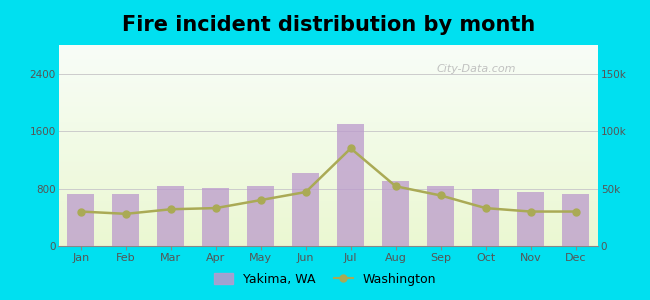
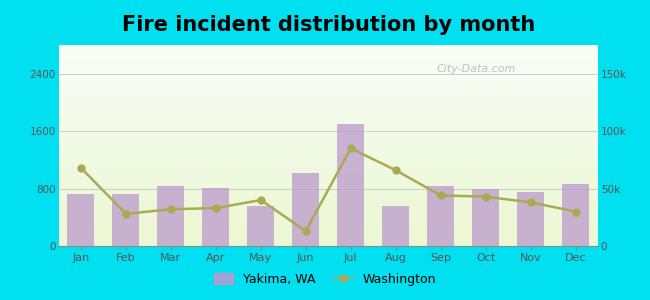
Washington/Jan: 30k -> 68k
Yakima, WA/May: 830 -> 560
Washington/Jun: 47k -> 13k
Yakima, WA/Aug: 900 -> 560
Washington/Aug: 52k -> 66k
Washington/Oct: 33k -> 43k
Washington/Nov: 30k -> 38k
Yakima, WA/Dec: 730 -> 860
